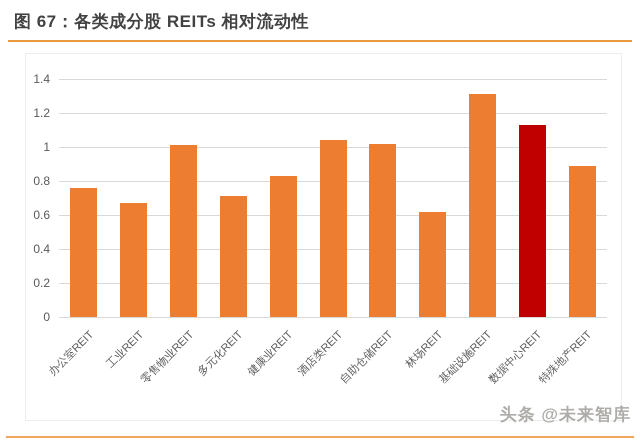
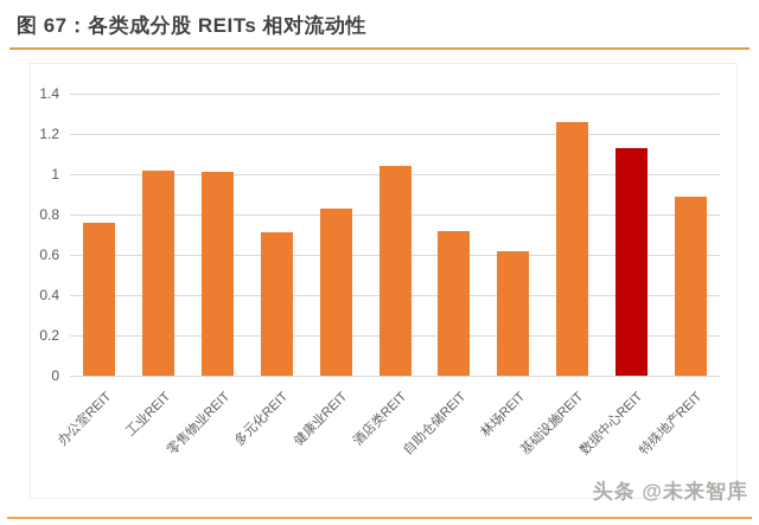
工业REIT: 0.67 -> 1.02
自助仓储REIT: 1.02 -> 0.72
基础设施REIT: 1.31 -> 1.26
